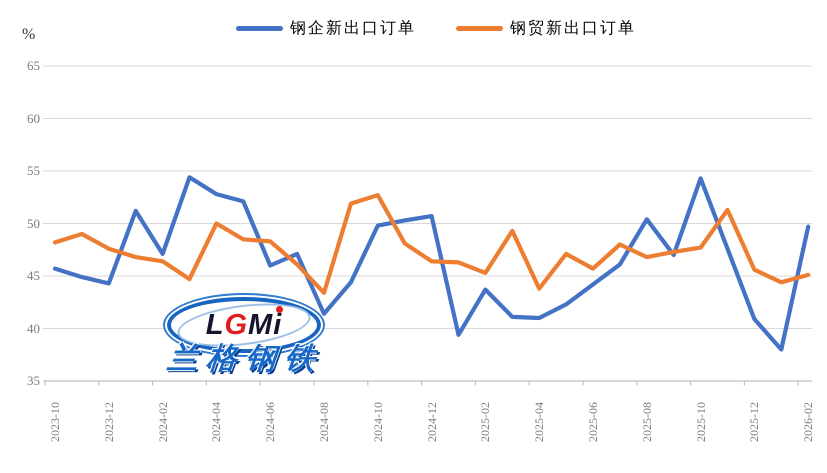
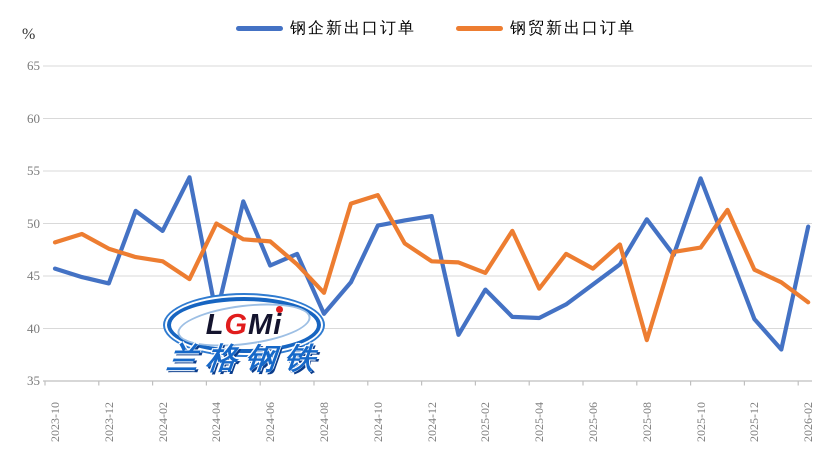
钢企新出口订单/2024-02: 47.1 -> 49.3
钢企新出口订单/2024-04: 52.8 -> 41.3
钢贸新出口订单/2025-08: 46.8 -> 38.9
钢贸新出口订单/2026-02: 45.1 -> 42.5
